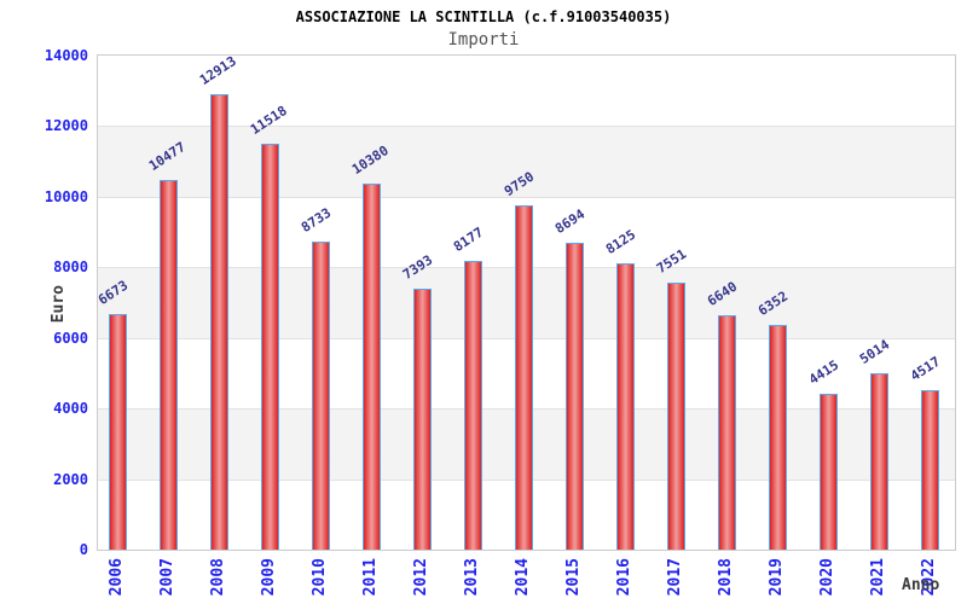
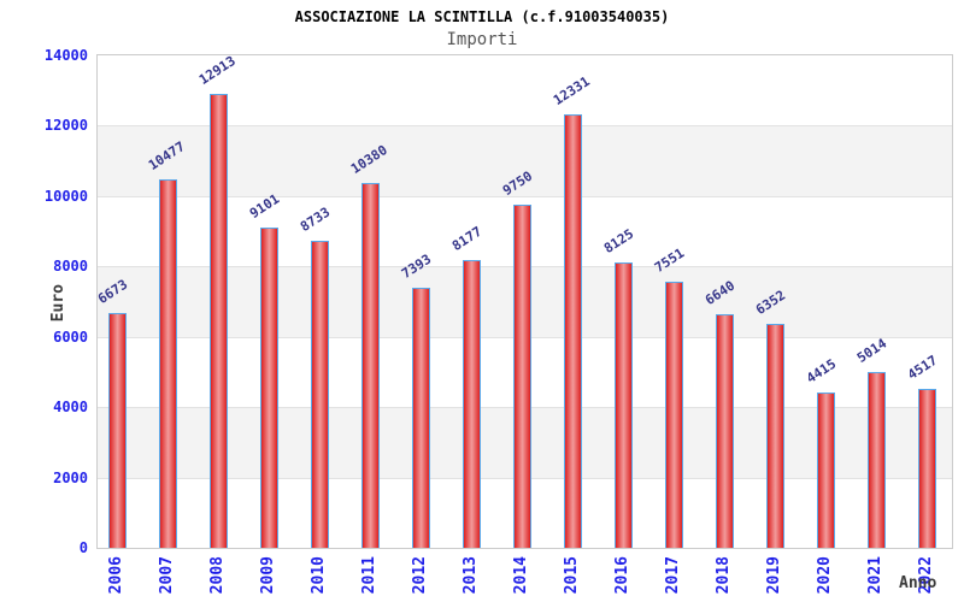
2009: 11518 -> 9101
2015: 8694 -> 12331
